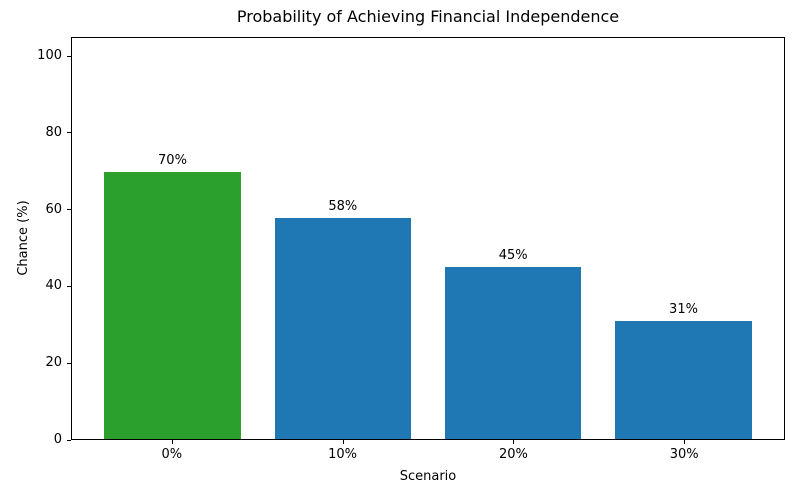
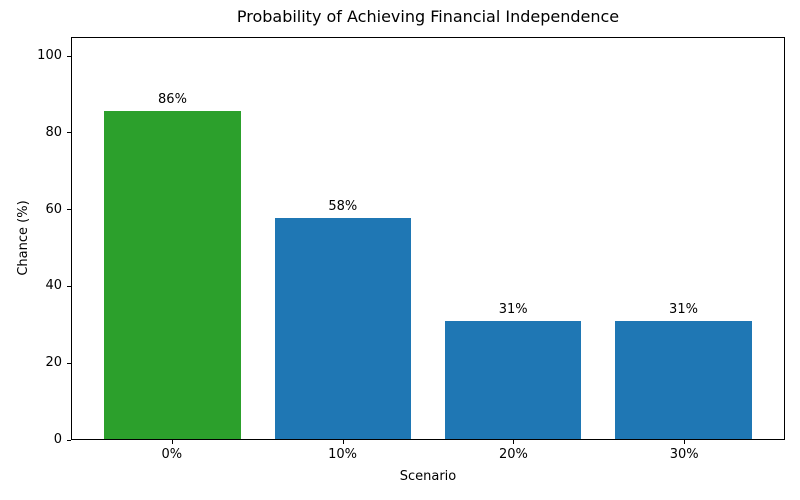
0%: 70% -> 86%
20%: 45% -> 31%
